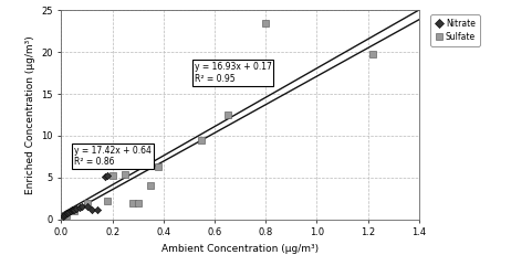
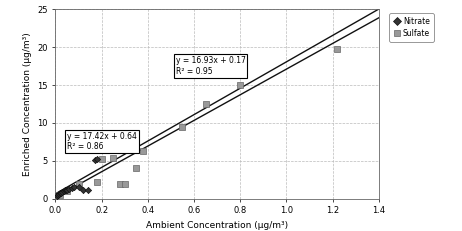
Sulfate/0.8: 23.4 -> 15.0
